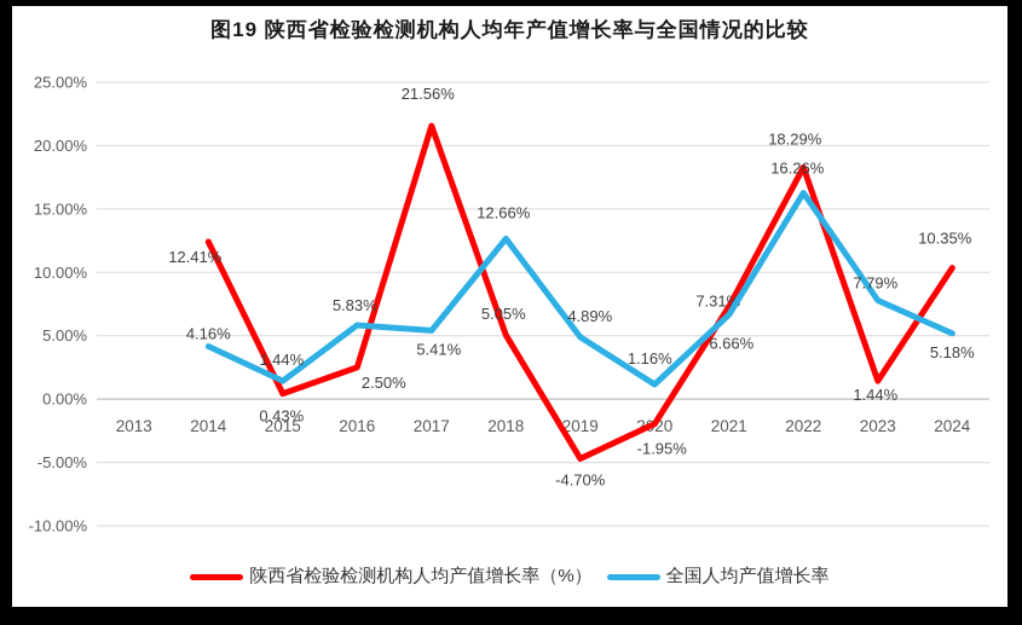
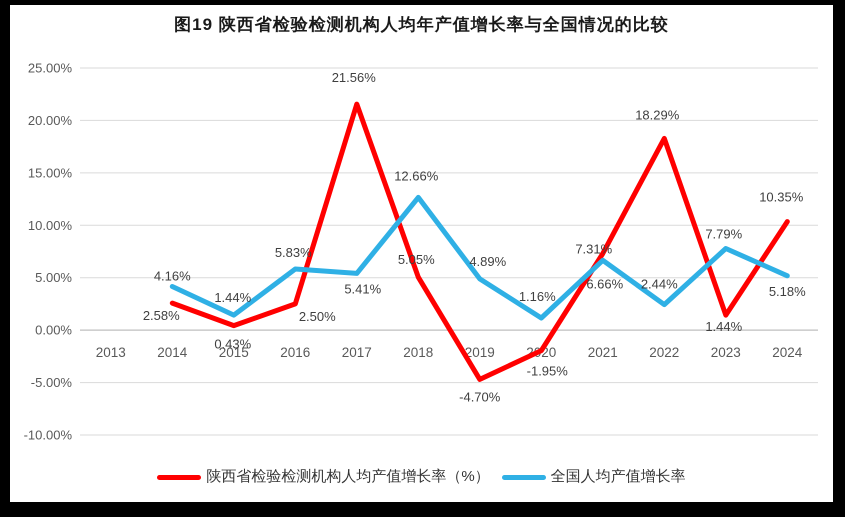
陕西省检验检测机构人均产值增长率（%）/2014: 12.41% -> 2.58%
全国人均产值增长率/2022: 16.26% -> 2.44%
